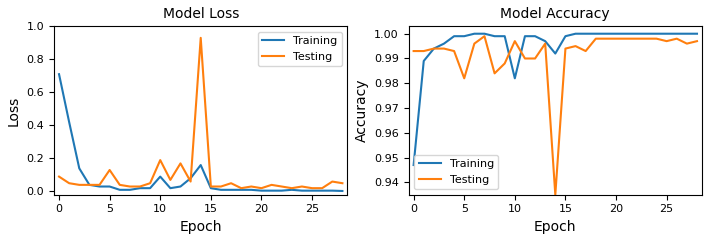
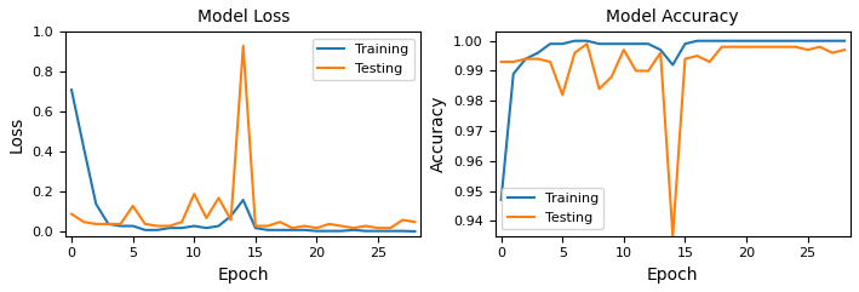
Model Loss/Training/10: 0.09 -> 0.03
Model Accuracy/Training/10: 0.982 -> 0.999
